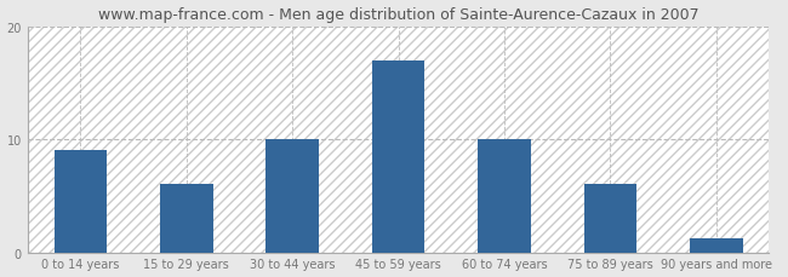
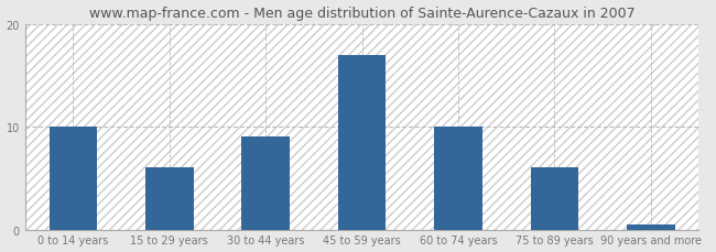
0 to 14 years: 9.0 -> 10.0
30 to 44 years: 10.0 -> 9.0
90 years and more: 1.2 -> 0.5
